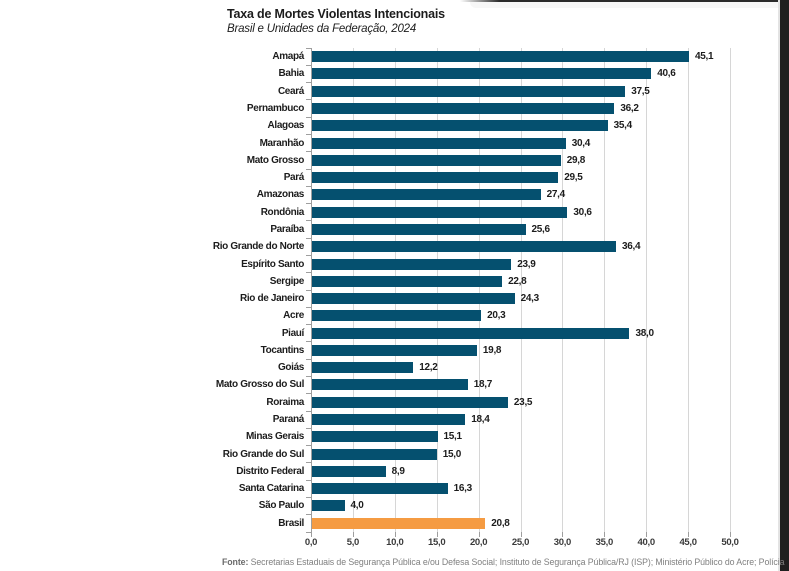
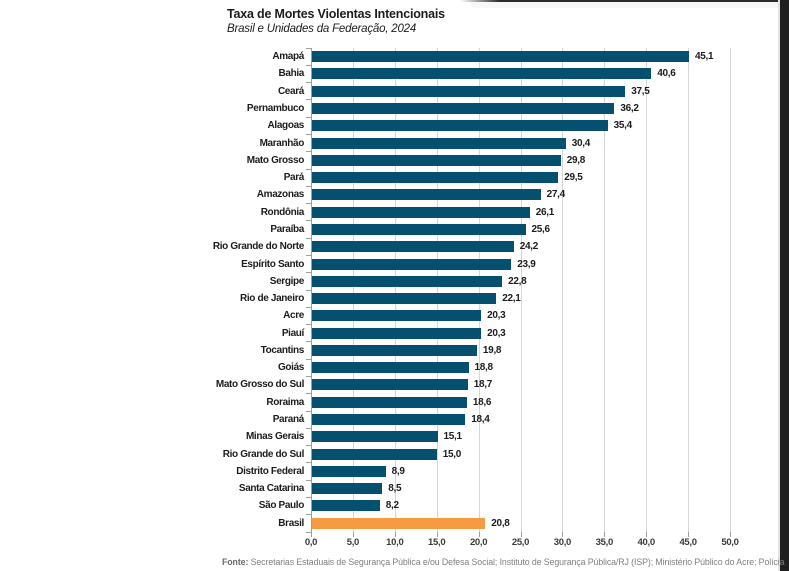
Rondônia: 30,6 -> 26,1
Rio Grande do Norte: 36,4 -> 24,2
Rio de Janeiro: 24,3 -> 22,1
Piauí: 38,0 -> 20,3
Goiás: 12,2 -> 18,8
Roraima: 23,5 -> 18,6
Santa Catarina: 16,3 -> 8,5
São Paulo: 4,0 -> 8,2
